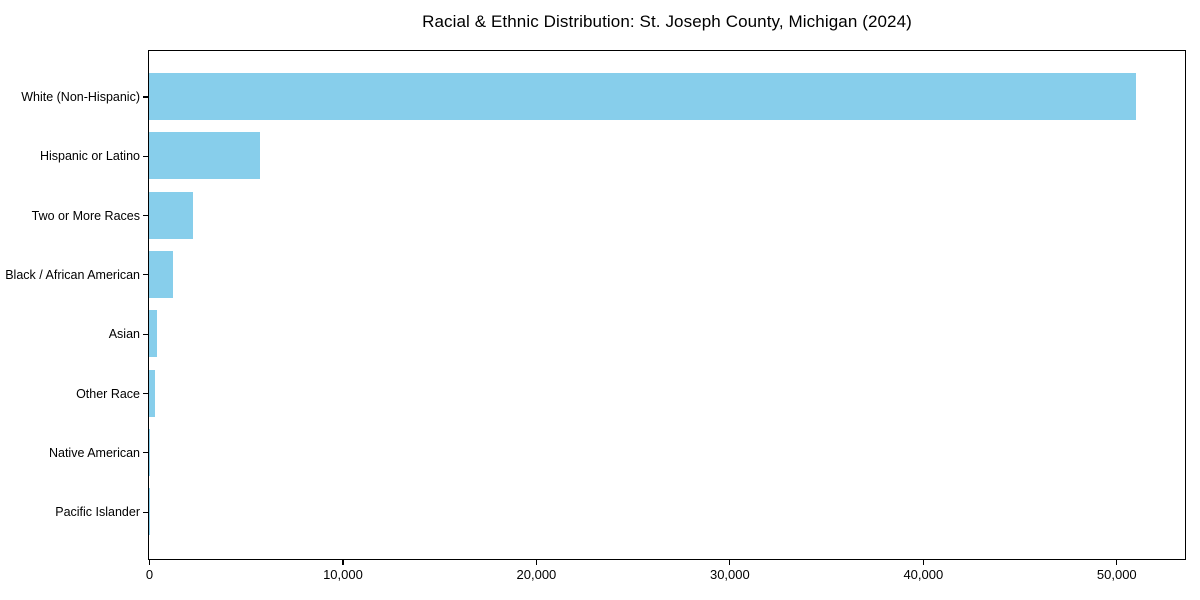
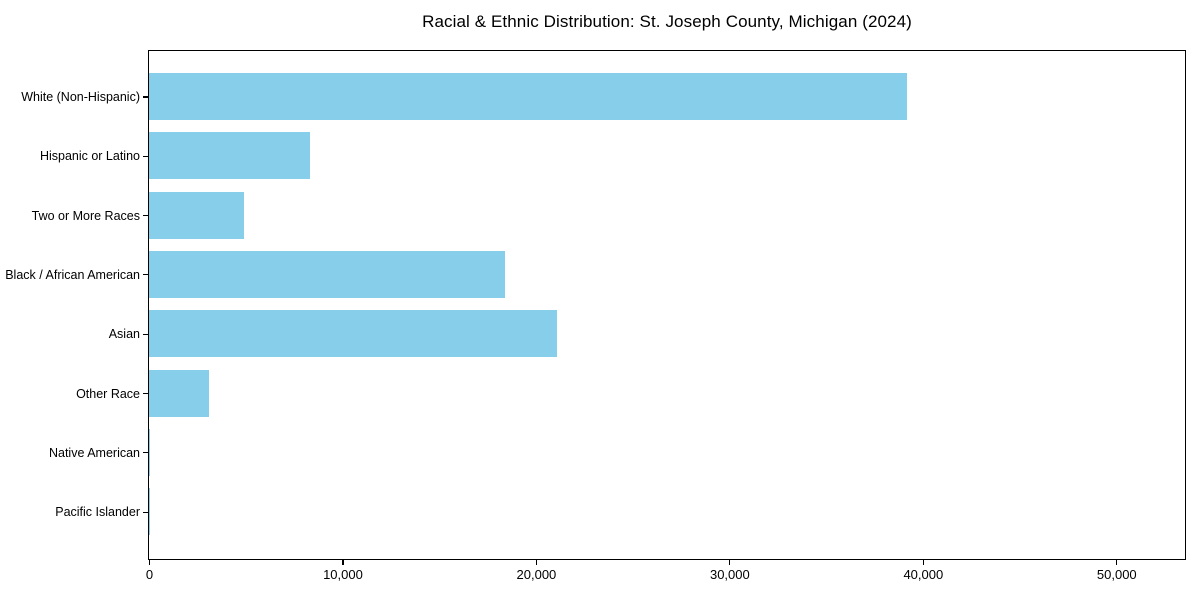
White (Non-Hispanic): 51000 -> 39200
Hispanic or Latino: 5800 -> 8300
Two or More Races: 2300 -> 4900
Black / African American: 1200 -> 18400
Asian: 400 -> 21100
Other Race: 300 -> 3100
